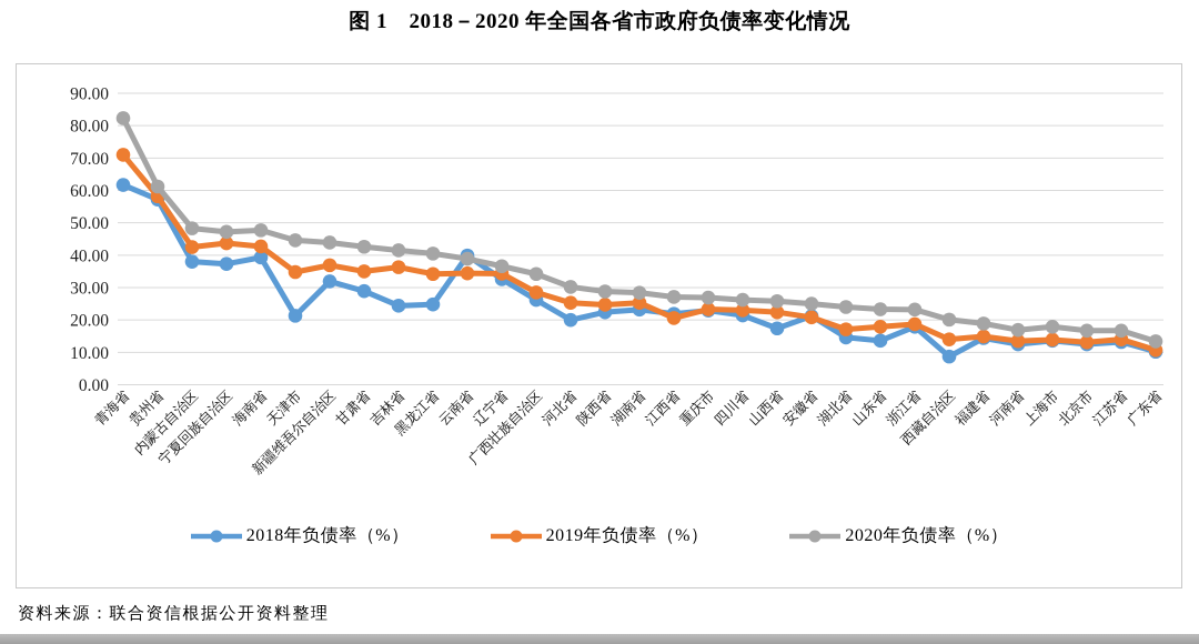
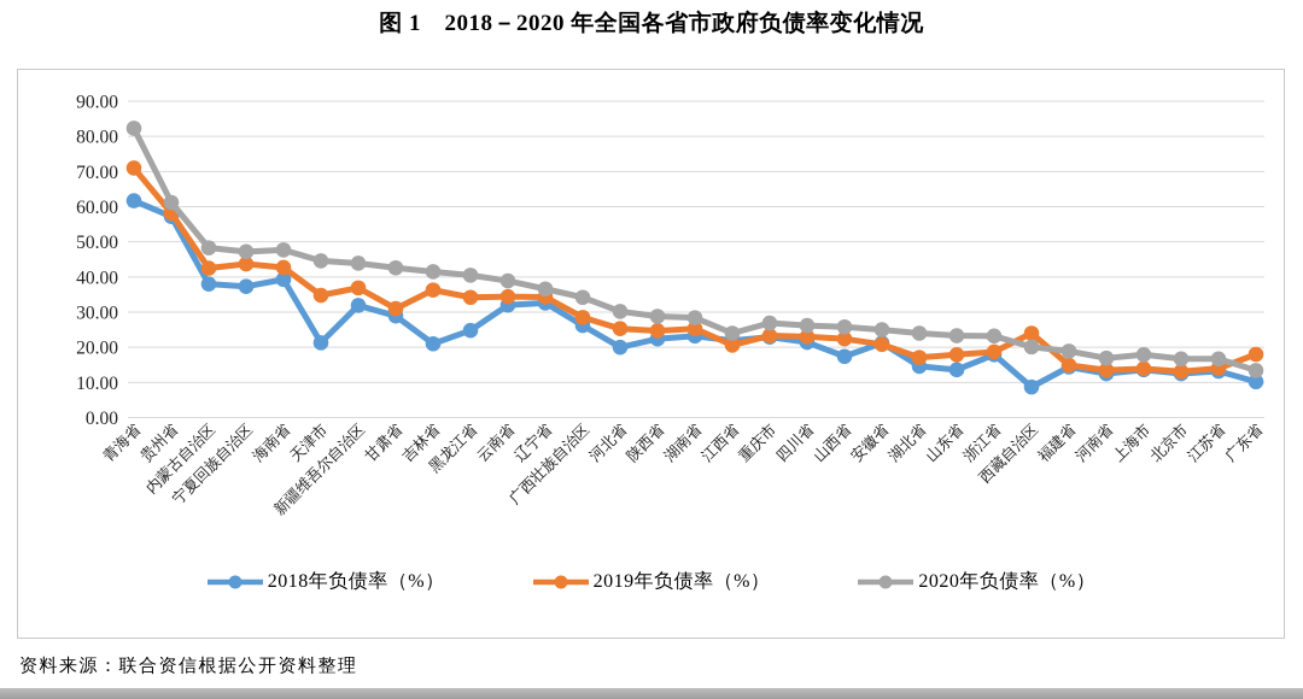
2019年负债率（%）/甘肃省: 35 -> 31
2018年负债率（%）/吉林省: 24 -> 21
2018年负债率（%）/云南省: 40 -> 32
2020年负债率（%）/江西省: 27 -> 24
2019年负债率（%）/西藏自治区: 14 -> 24
2019年负债率（%）/广东省: 11 -> 18
